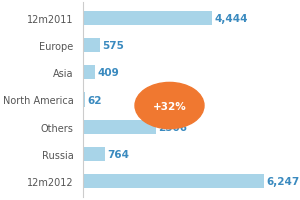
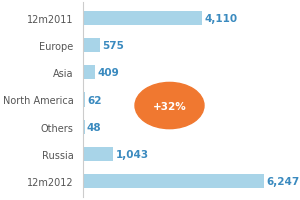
12m2011: 4,444 -> 4,110
Others: 2506 -> 48
Russia: 764 -> 1,043
